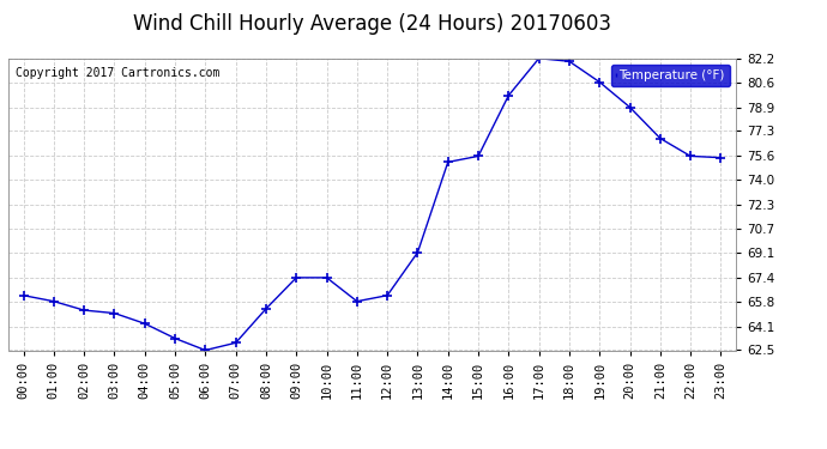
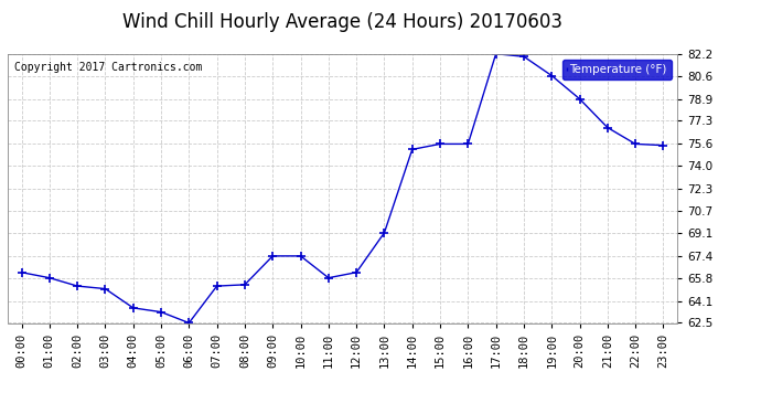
04:00: 64.3 -> 63.6
07:00: 63.0 -> 65.2
16:00: 79.7 -> 75.6
